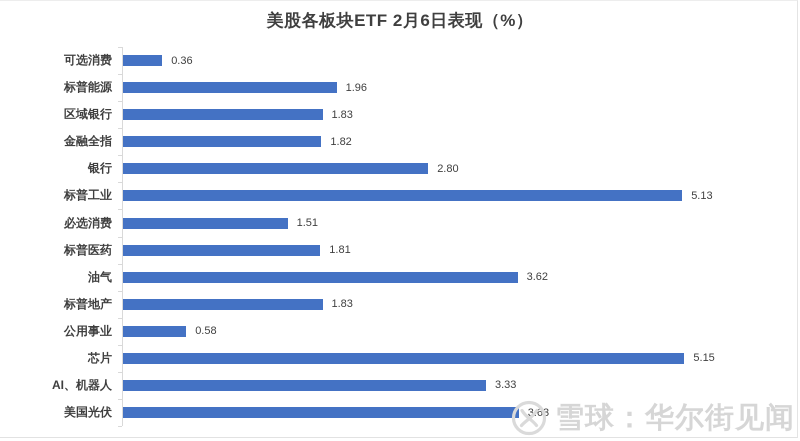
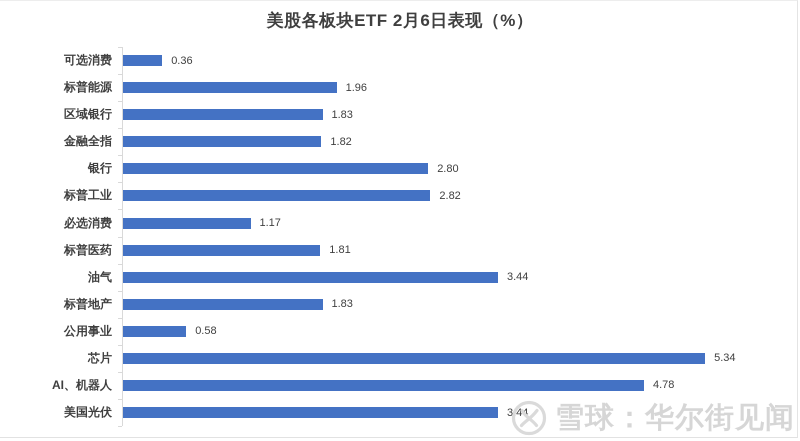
标普工业: 5.13 -> 2.82
必选消费: 1.51 -> 1.17
油气: 3.62 -> 3.44
芯片: 5.15 -> 5.34
AI、机器人: 3.33 -> 4.78
美国光伏: 3.63 -> 3.44
